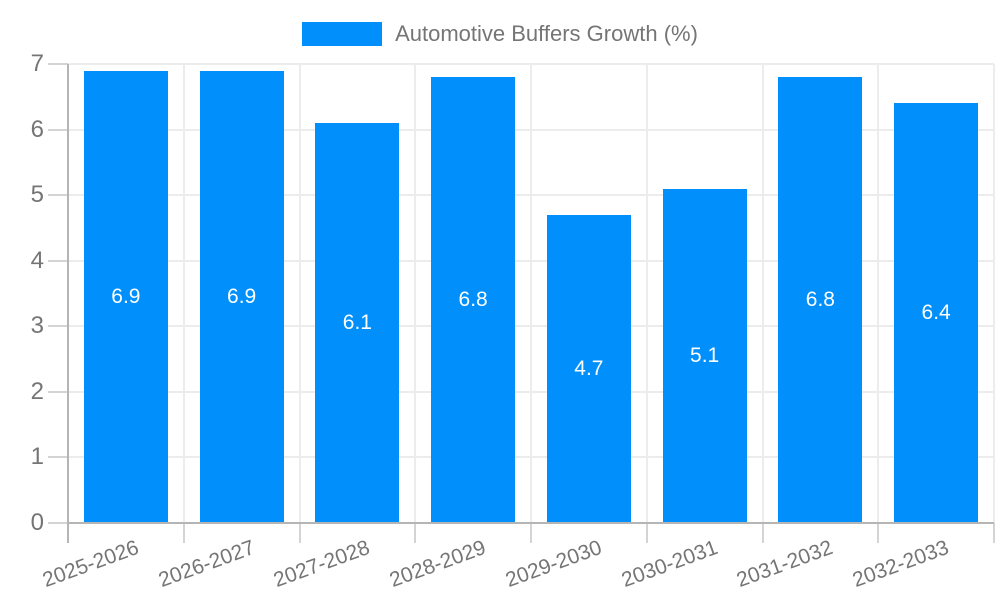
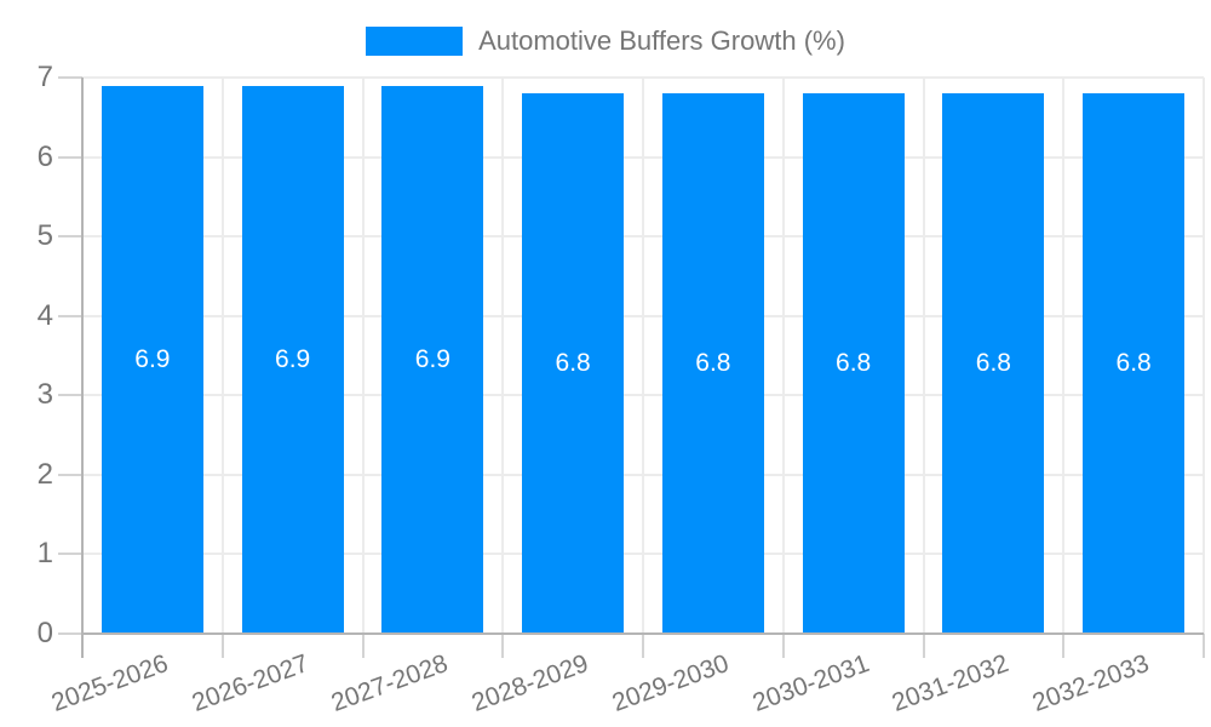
2027-2028: 6.1 -> 6.9
2029-2030: 4.7 -> 6.8
2030-2031: 5.1 -> 6.8
2032-2033: 6.4 -> 6.8
